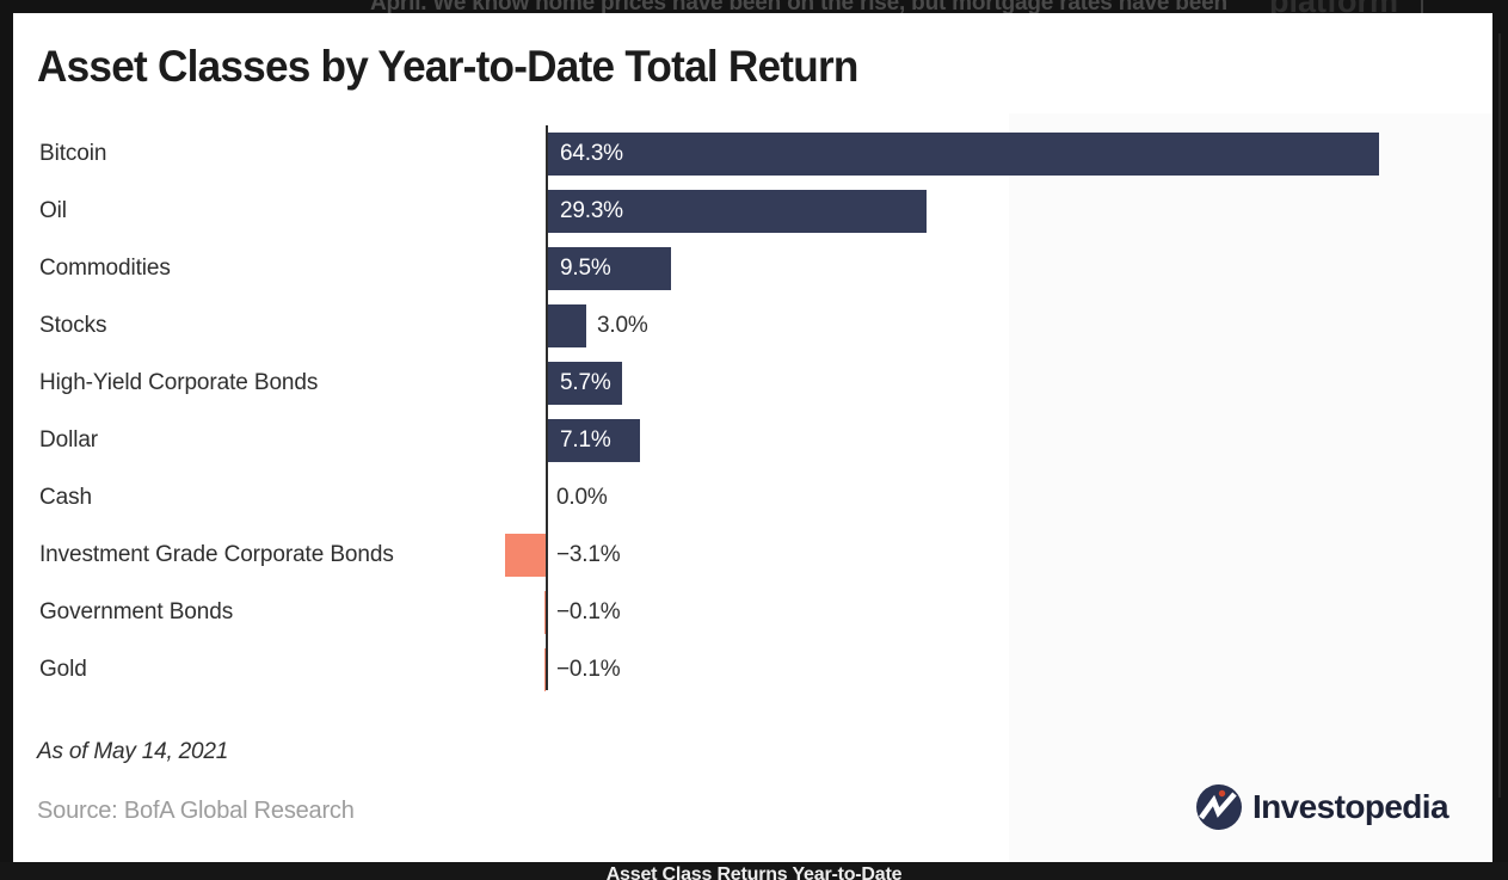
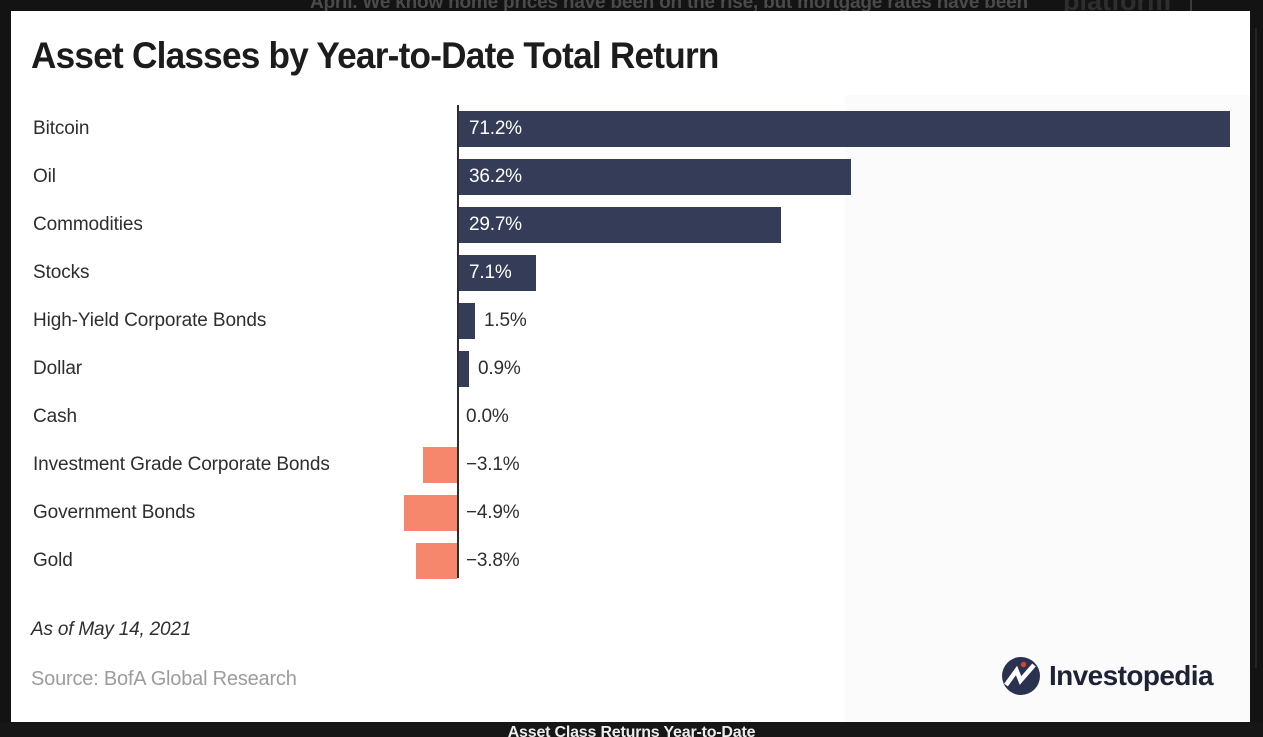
Bitcoin: 64.3% -> 71.2%
Oil: 29.3% -> 36.2%
Commodities: 9.5% -> 29.7%
Stocks: 3.0% -> 7.1%
High-Yield Corporate Bonds: 5.7% -> 1.5%
Dollar: 7.1% -> 0.9%
Government Bonds: −0.1% -> −4.9%
Gold: −0.1% -> −3.8%
